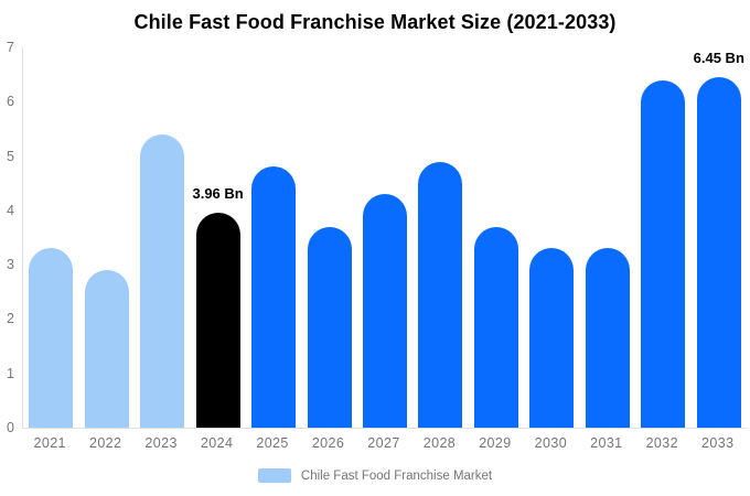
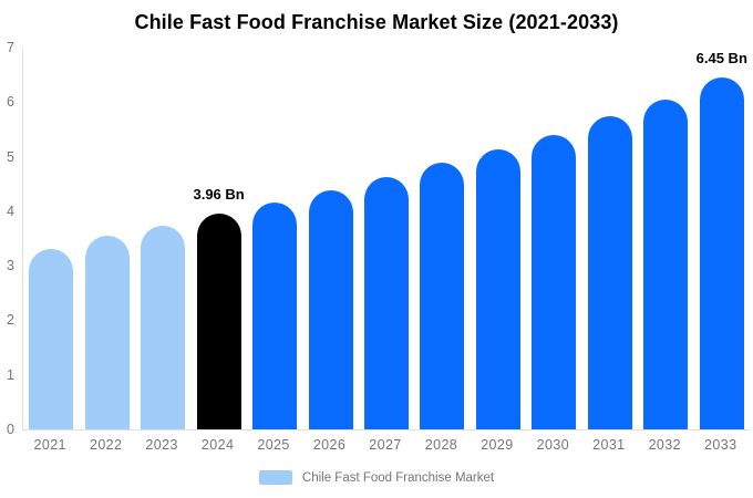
2022: 2.9 -> 3.5
2023: 5.4 -> 3.7
2025: 4.8 -> 4.2
2026: 3.7 -> 4.4
2027: 4.3 -> 4.6
2029: 3.7 -> 5.1
2030: 3.3 -> 5.4
2031: 3.3 -> 5.8
2032: 6.4 -> 6.0
